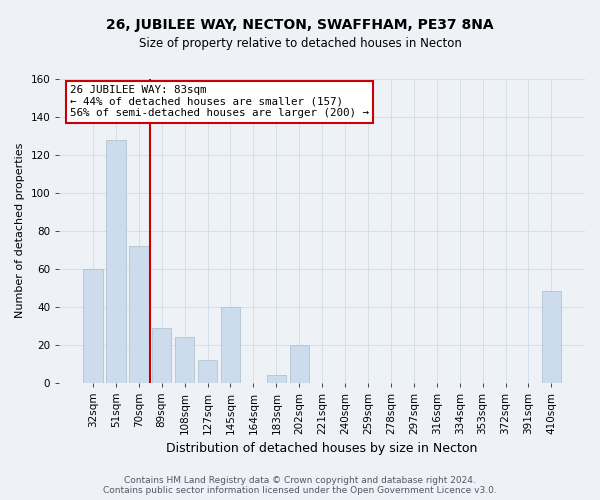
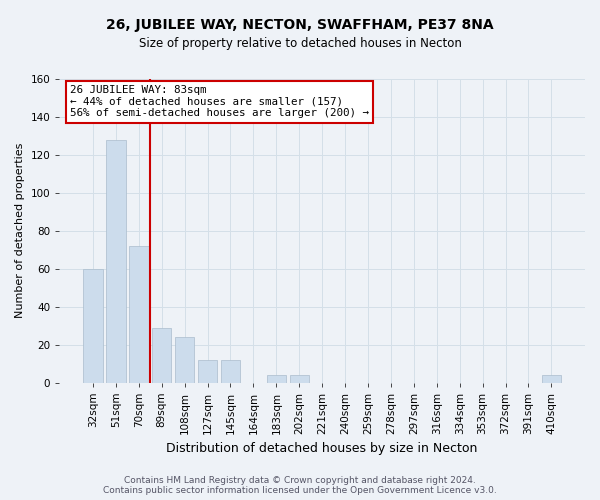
145sqm: 40 -> 12
202sqm: 20 -> 4
410sqm: 48 -> 4
